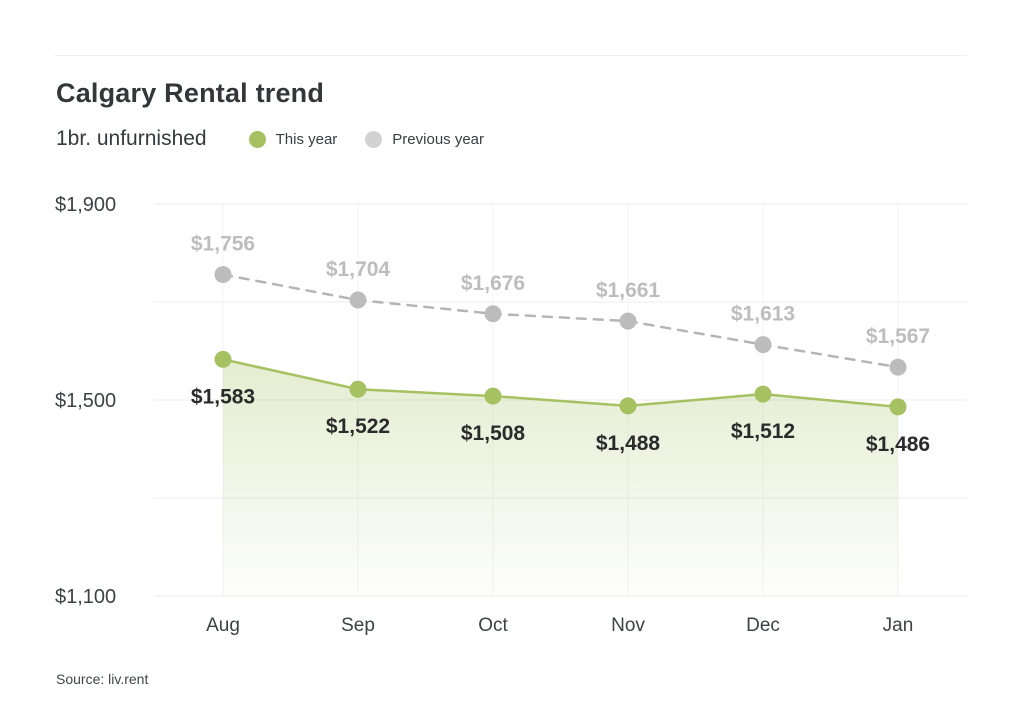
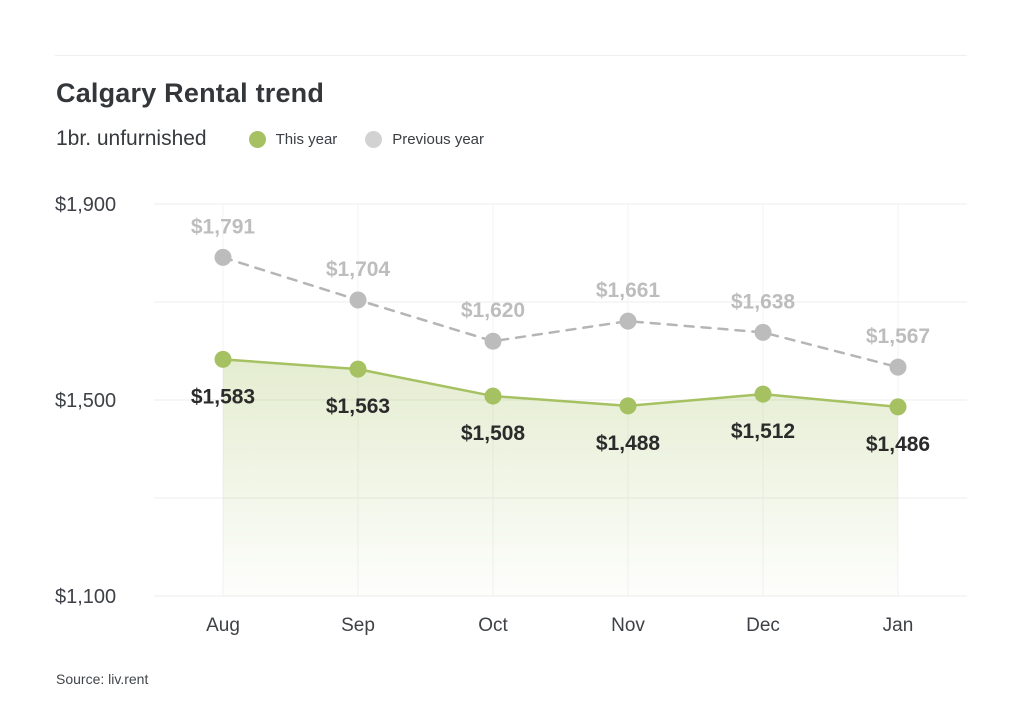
Previous year/Aug: $1,756 -> $1,791
This year/Sep: $1,522 -> $1,563
Previous year/Oct: $1,676 -> $1,620
Previous year/Dec: $1,613 -> $1,638
